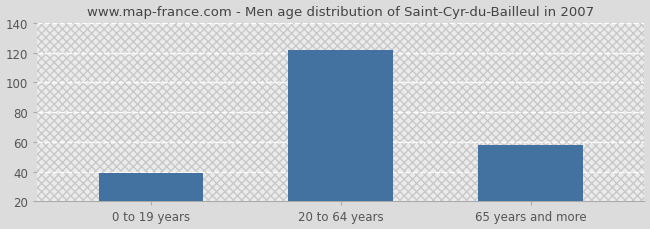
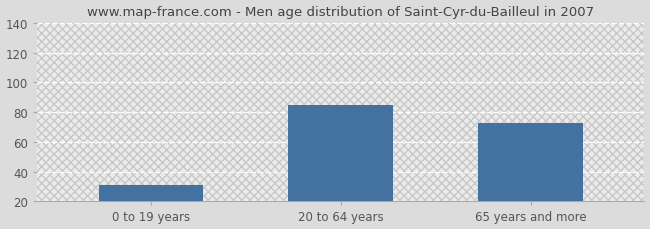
0 to 19 years: 39 -> 31
20 to 64 years: 122 -> 85
65 years and more: 58 -> 73
